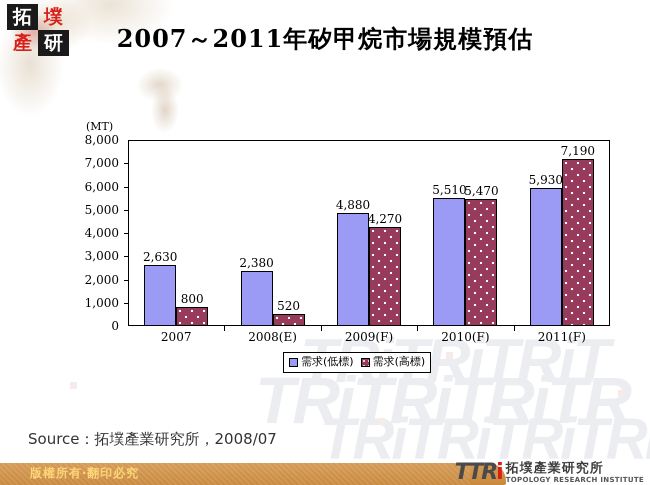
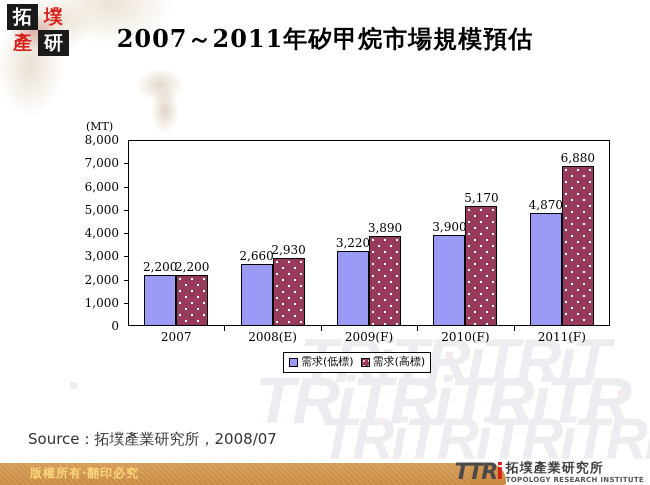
需求(低標)/2007: 2,630 -> 2,200
需求(高標)/2007: 800 -> 2,200
需求(低標)/2008(E): 2,380 -> 2,660
需求(高標)/2008(E): 520 -> 2,930
需求(低標)/2009(F): 4,880 -> 3,220
需求(高標)/2009(F): 4,270 -> 3,890
需求(低標)/2010(F): 5,510 -> 3,900
需求(高標)/2010(F): 5,470 -> 5,170
需求(低標)/2011(F): 5,930 -> 4,870
需求(高標)/2011(F): 7,190 -> 6,880
